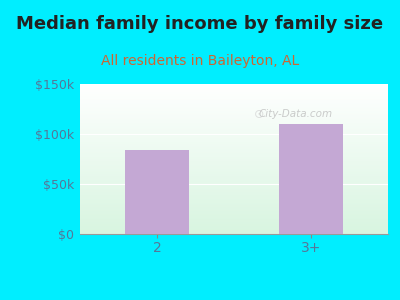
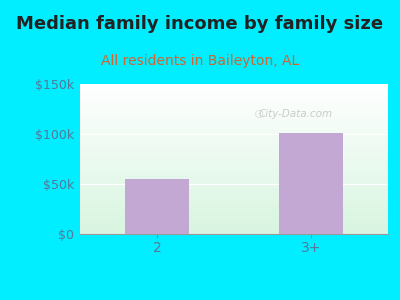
2: $84k -> $55k
3+: $110k -> $101k
